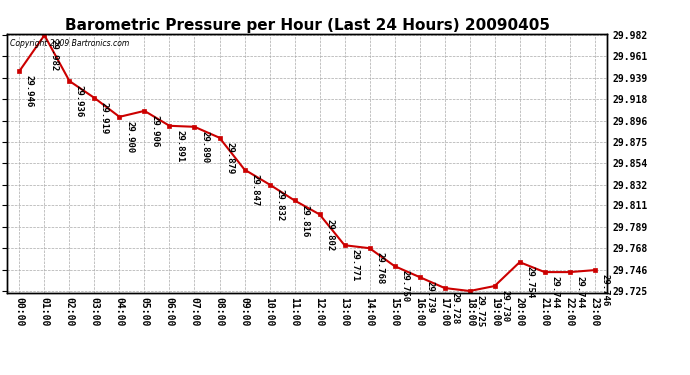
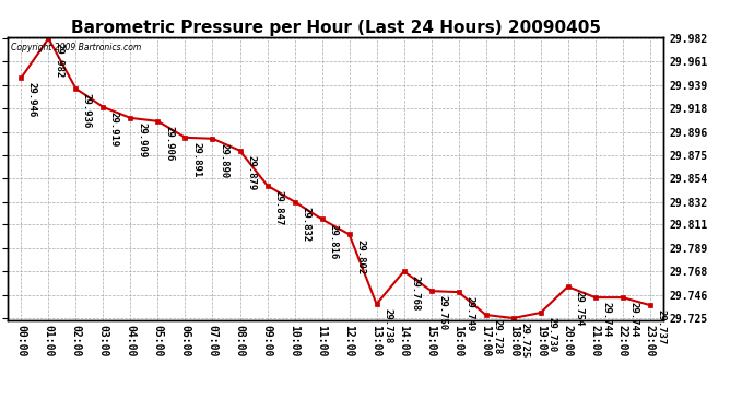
04:00: 29.900 -> 29.909
13:00: 29.771 -> 29.738
16:00: 29.739 -> 29.749
23:00: 29.746 -> 29.737
